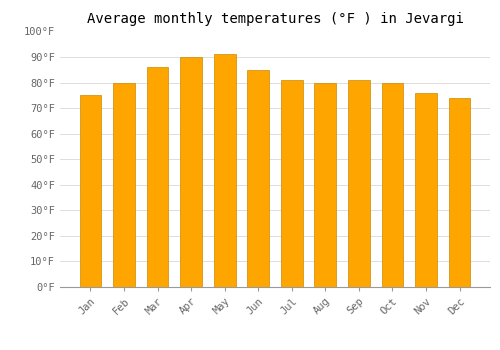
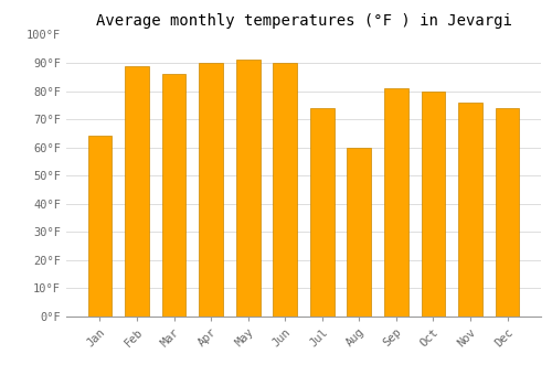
Jan: 75°F -> 64°F
Feb: 80°F -> 89°F
Jun: 85°F -> 90°F
Jul: 81°F -> 74°F
Aug: 80°F -> 60°F
